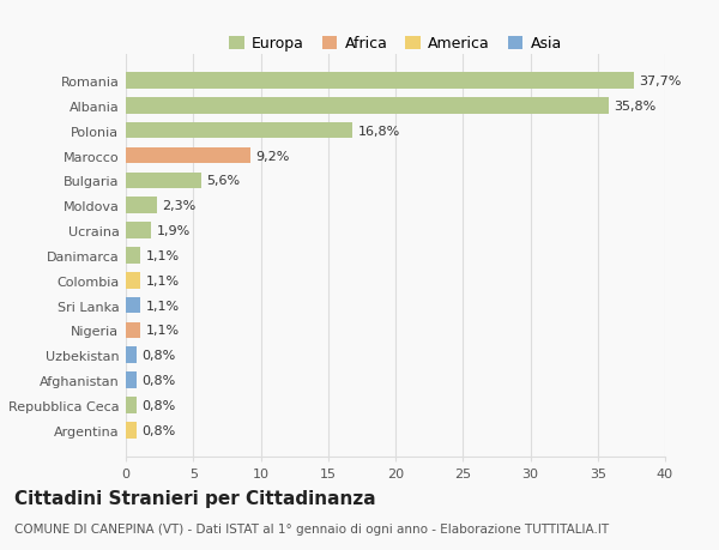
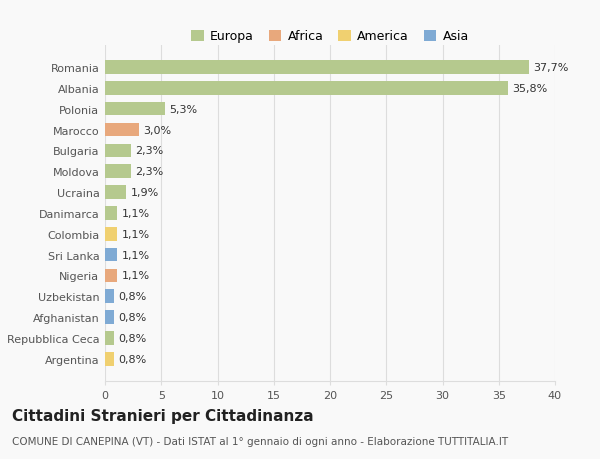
Polonia: 16,8% -> 5,3%
Marocco: 9,2% -> 3,0%
Bulgaria: 5,6% -> 2,3%
